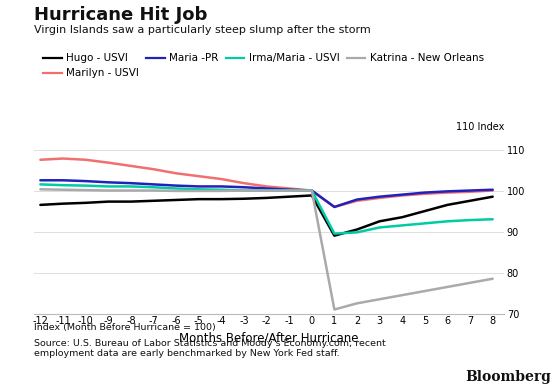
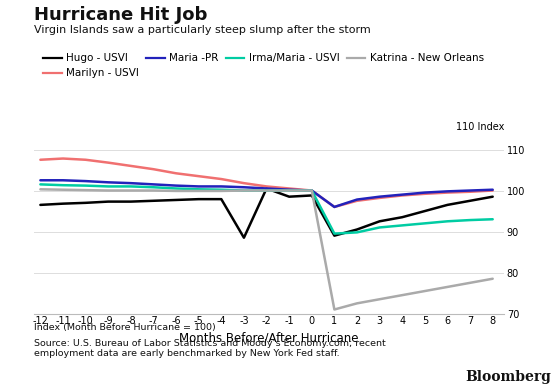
Hugo - USVI/-3: 98.0 -> 88.5
Hugo - USVI/-2: 98.2 -> 100.5
